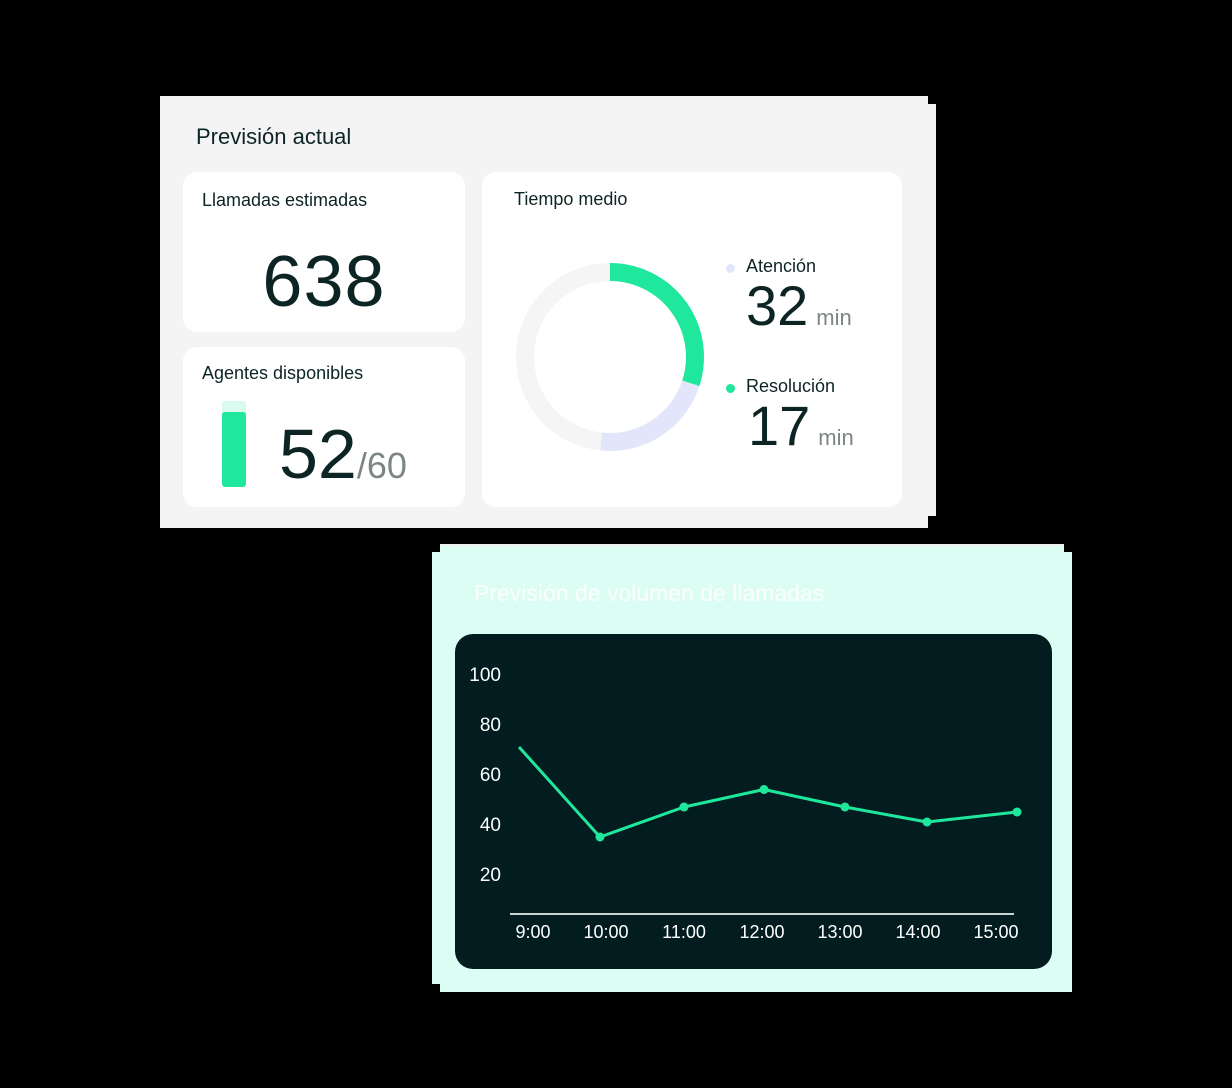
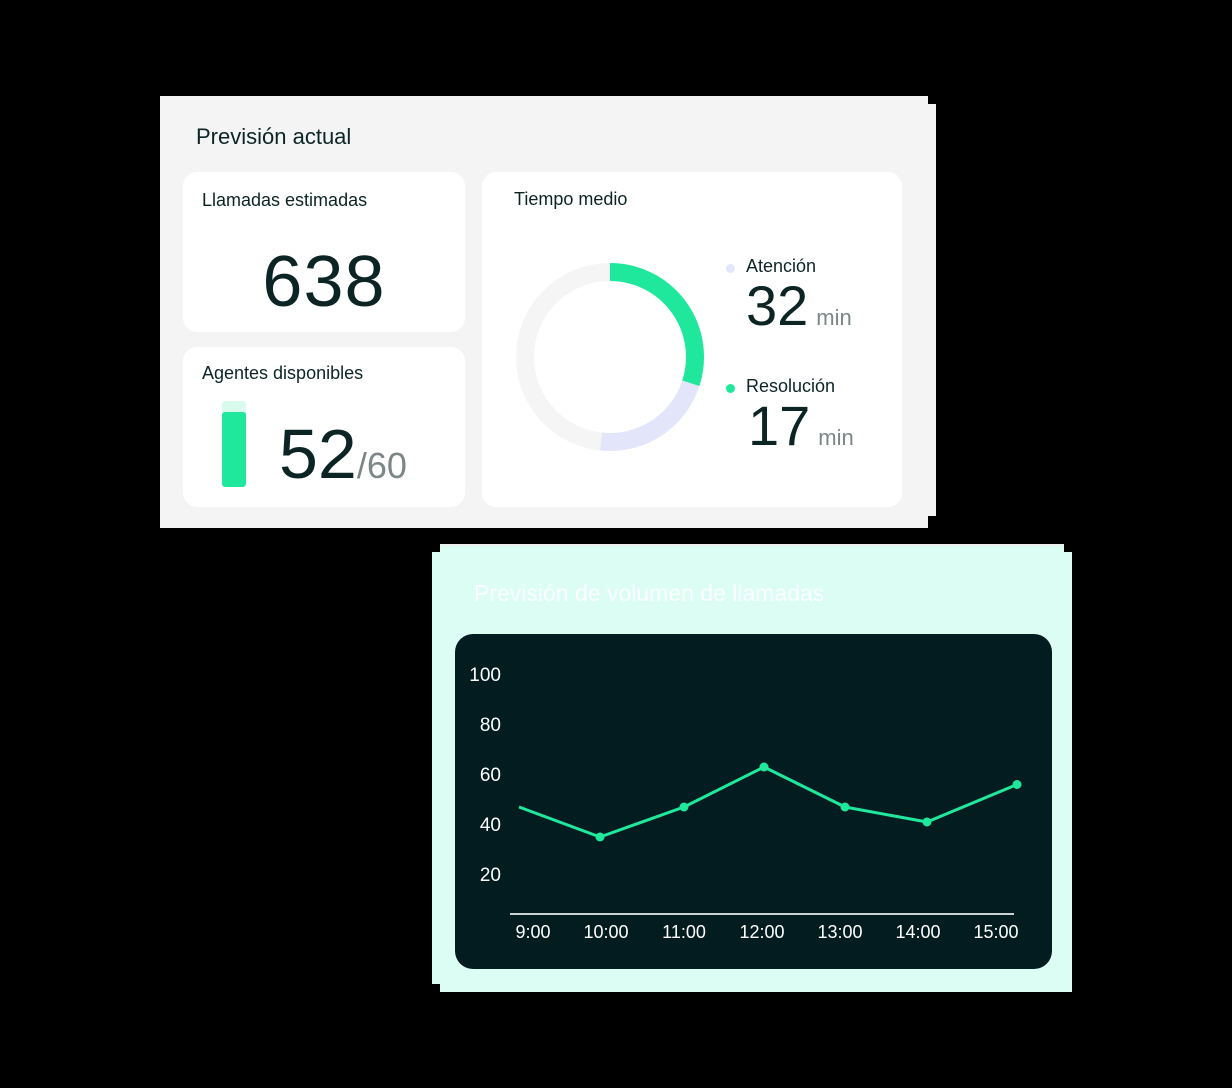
9:00: 72 -> 48
12:00: 55 -> 64
15:00: 46 -> 57
